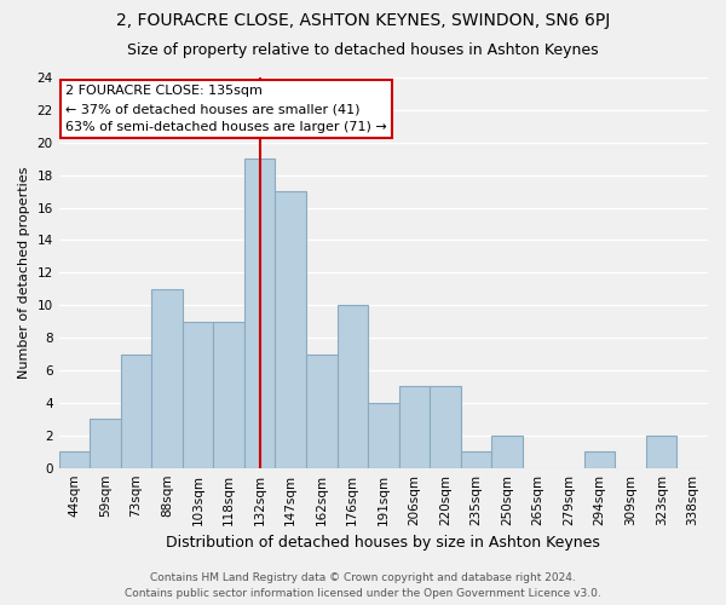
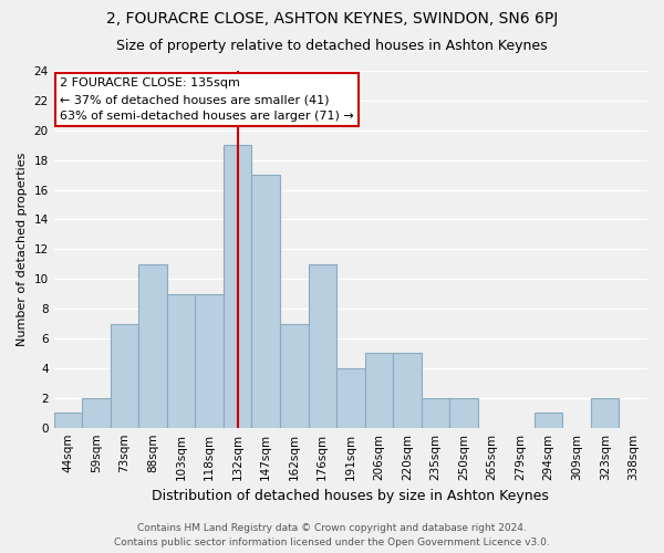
59sqm: 3 -> 2
176sqm: 10 -> 11
235sqm: 1 -> 2
